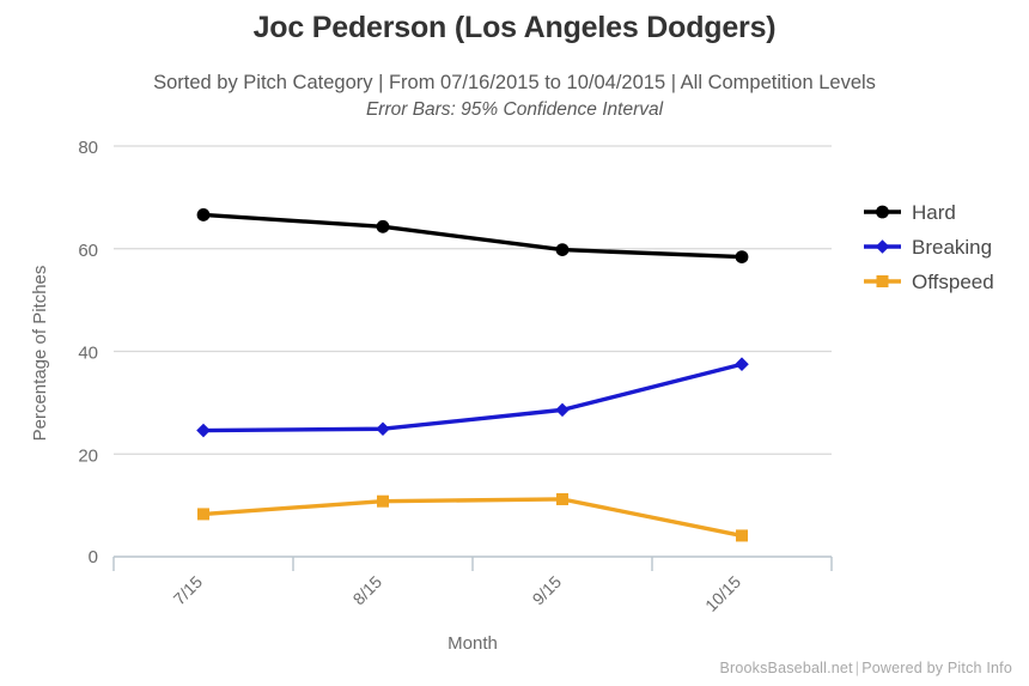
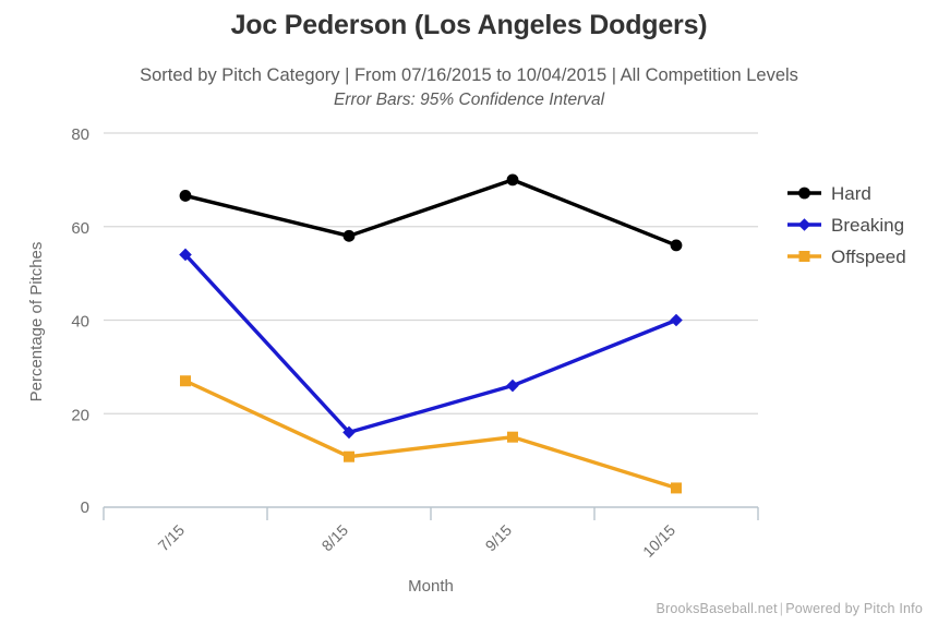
Breaking/7/15: 25 -> 54
Offspeed/7/15: 8 -> 27
Hard/8/15: 64 -> 58
Breaking/8/15: 25 -> 16
Hard/9/15: 60 -> 70
Breaking/9/15: 29 -> 26
Offspeed/9/15: 11 -> 15
Hard/10/15: 58 -> 56
Breaking/10/15: 38 -> 40
